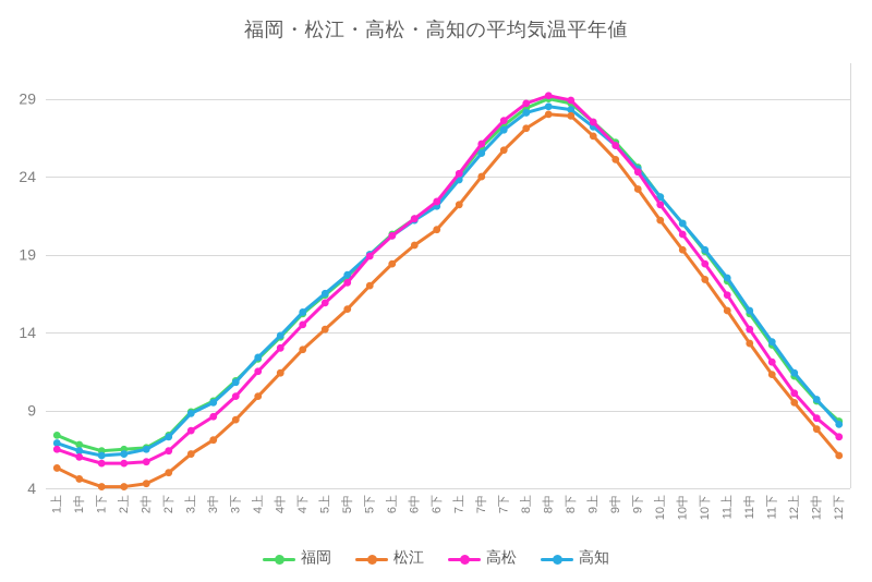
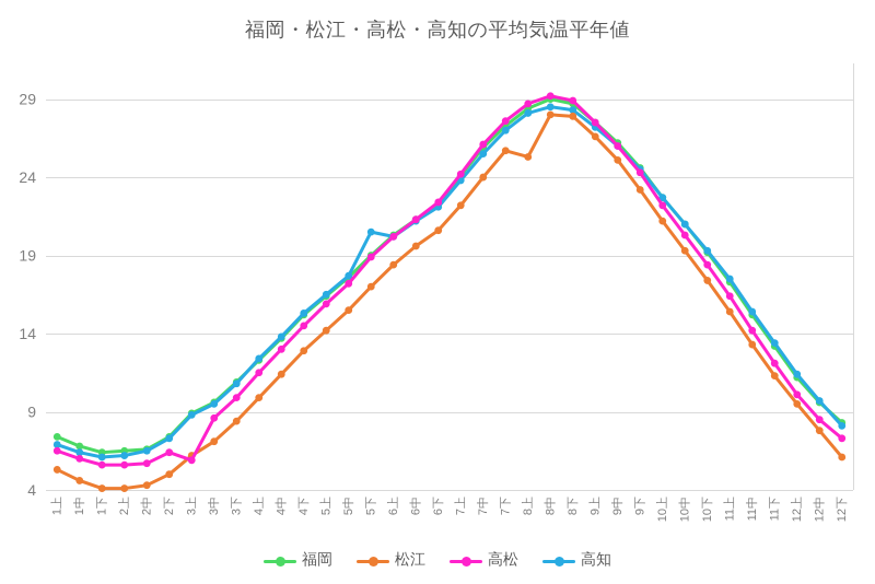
高松/3上: 7.7 -> 5.9
高知/5下: 19.0 -> 20.5
松江/8上: 27.1 -> 25.3
